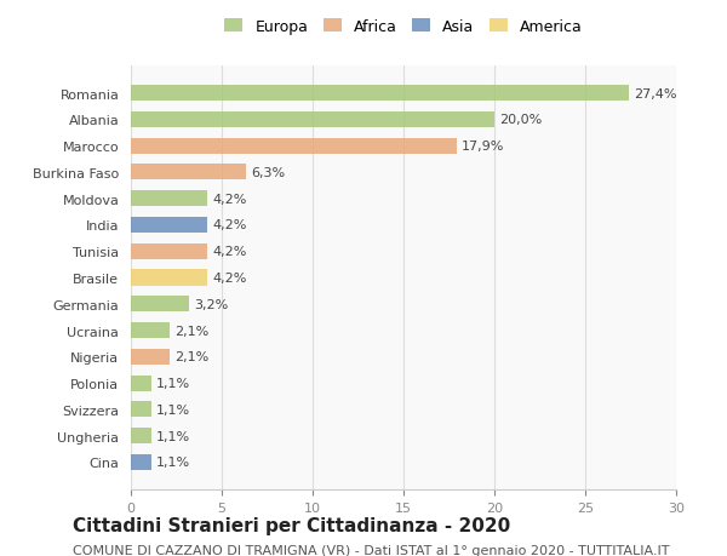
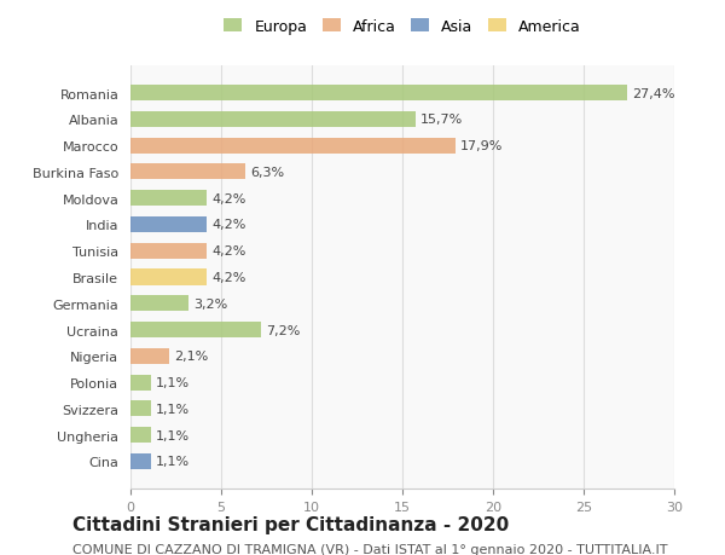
Albania: 20,0% -> 15,7%
Ucraina: 2,1% -> 7,2%
